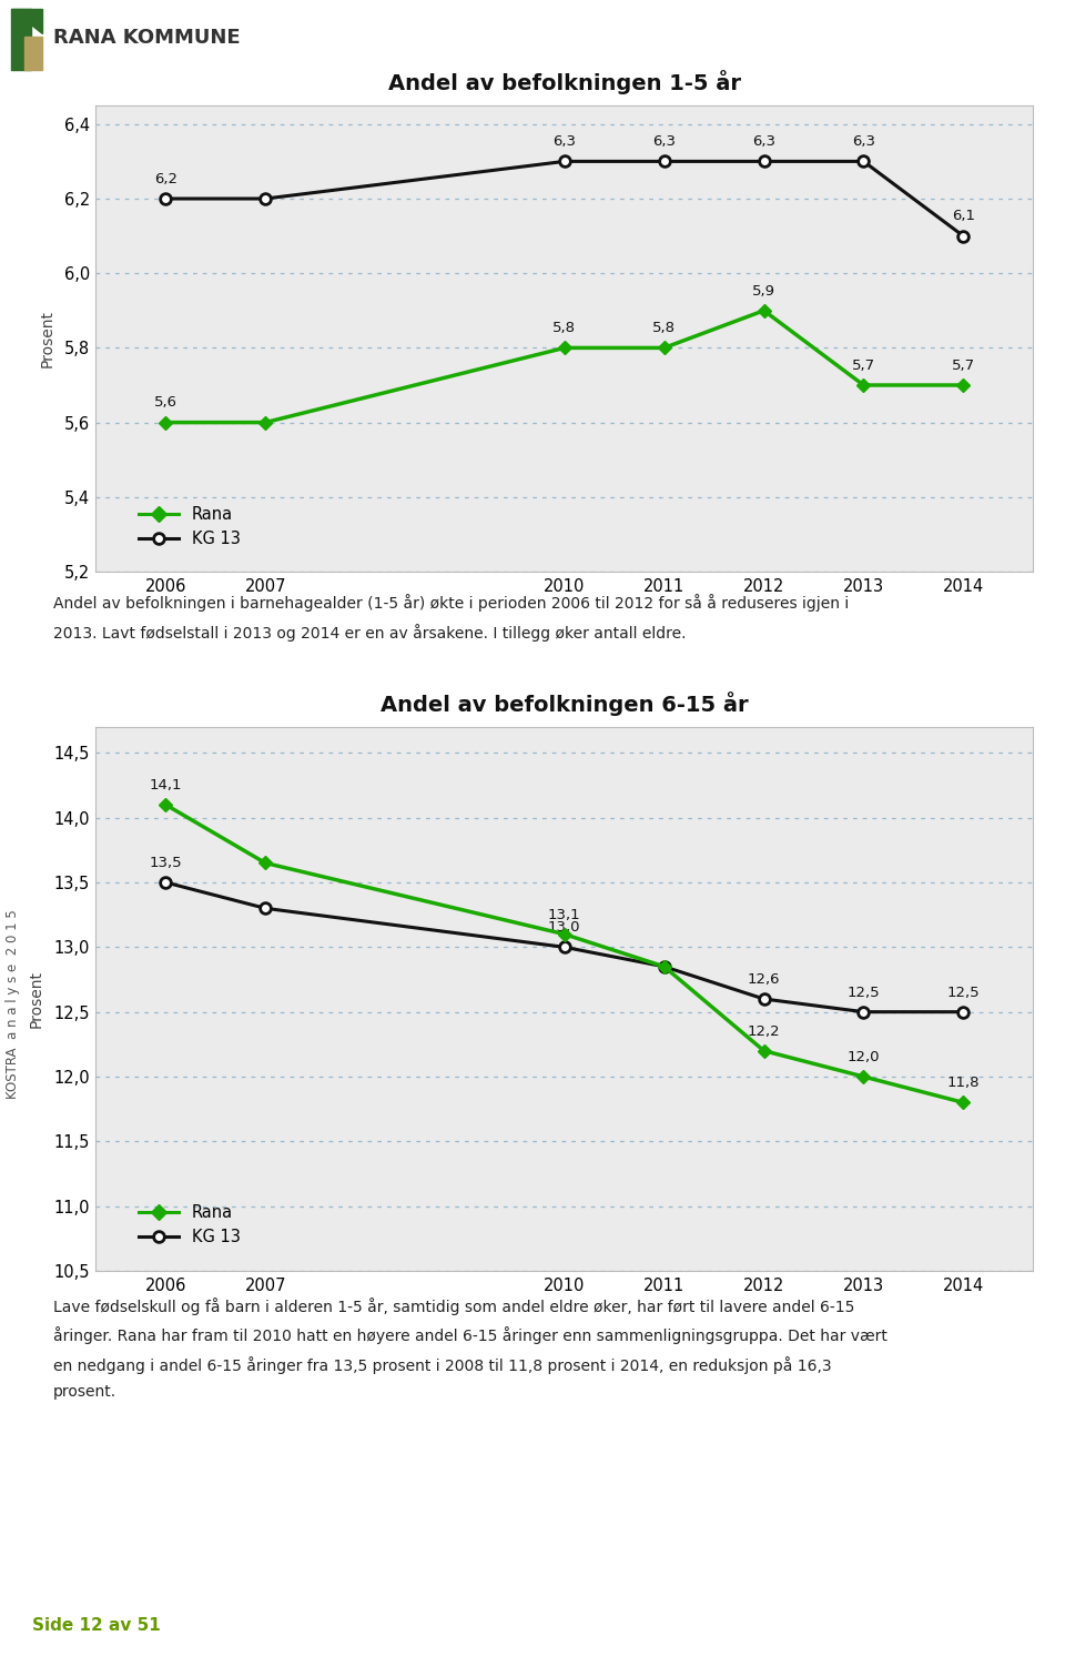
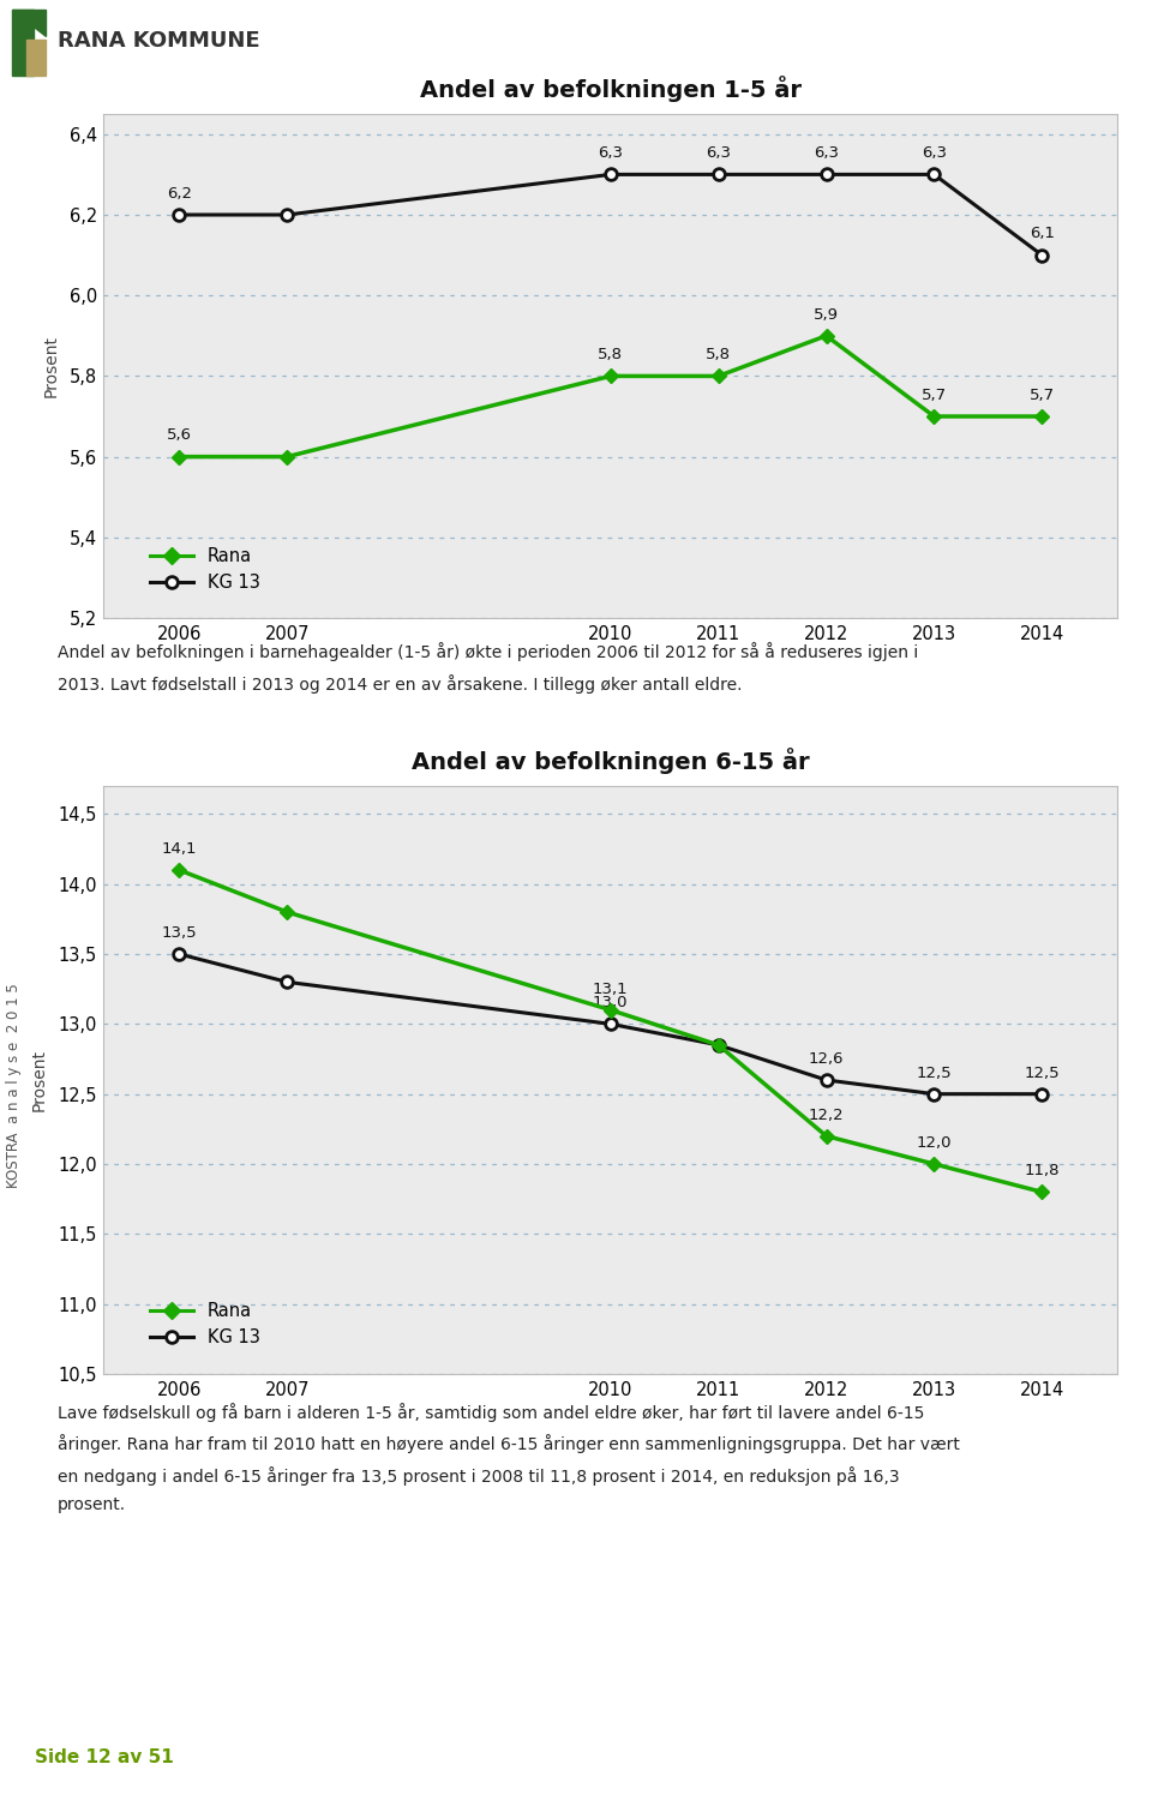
Andel av befolkningen 6-15 år/Rana/2007: 13,65 -> 13,80
